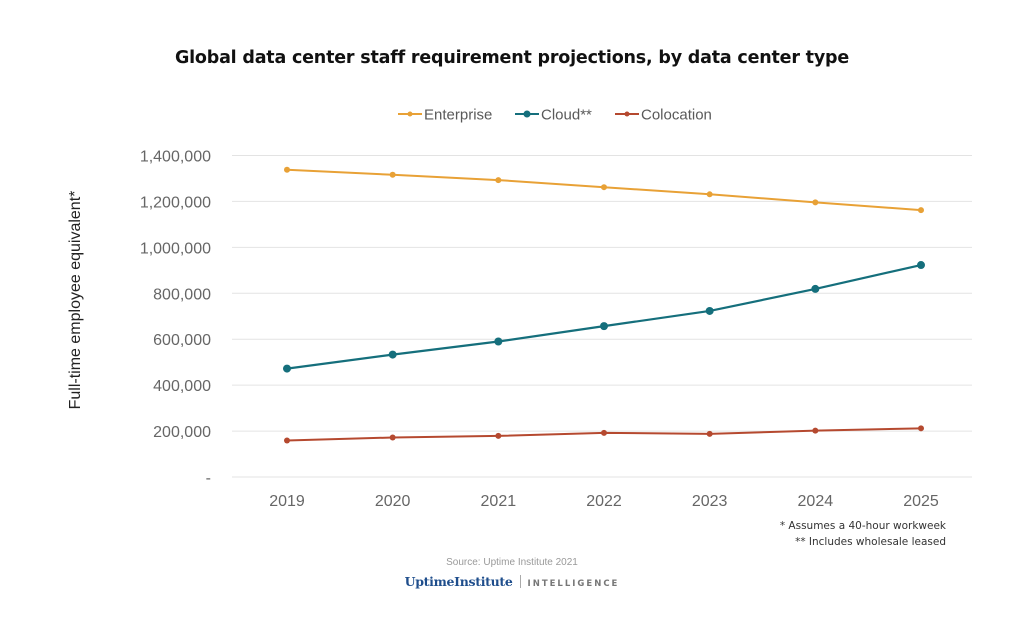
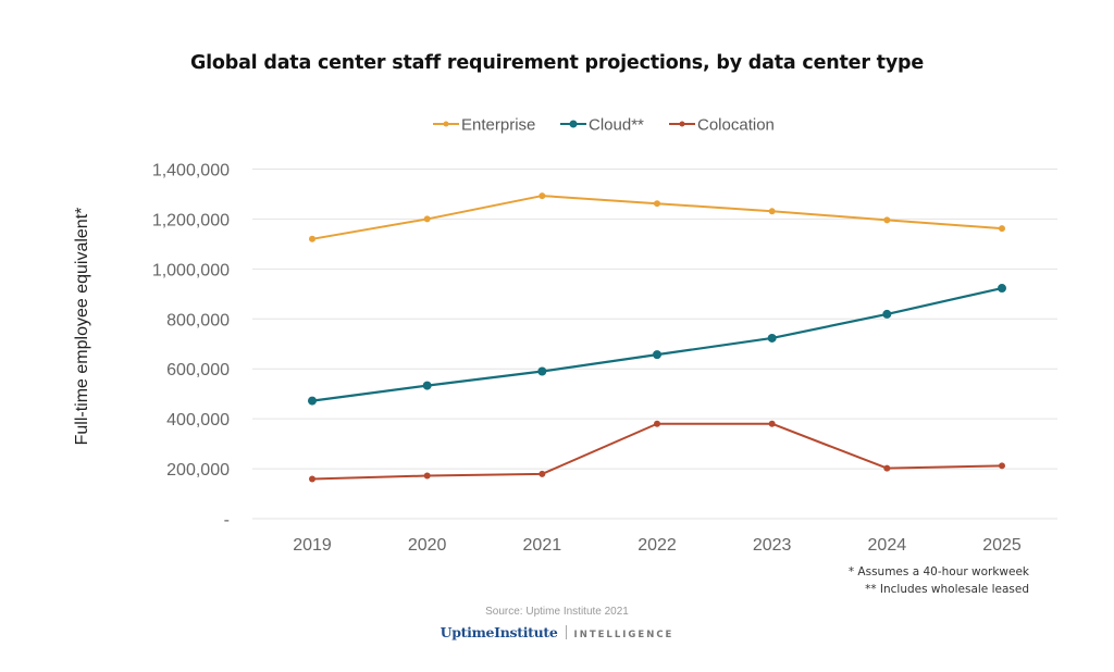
Enterprise/2019: 1340000 -> 1120000
Enterprise/2020: 1320000 -> 1200000
Colocation/2022: 190000 -> 380000
Colocation/2023: 190000 -> 380000
